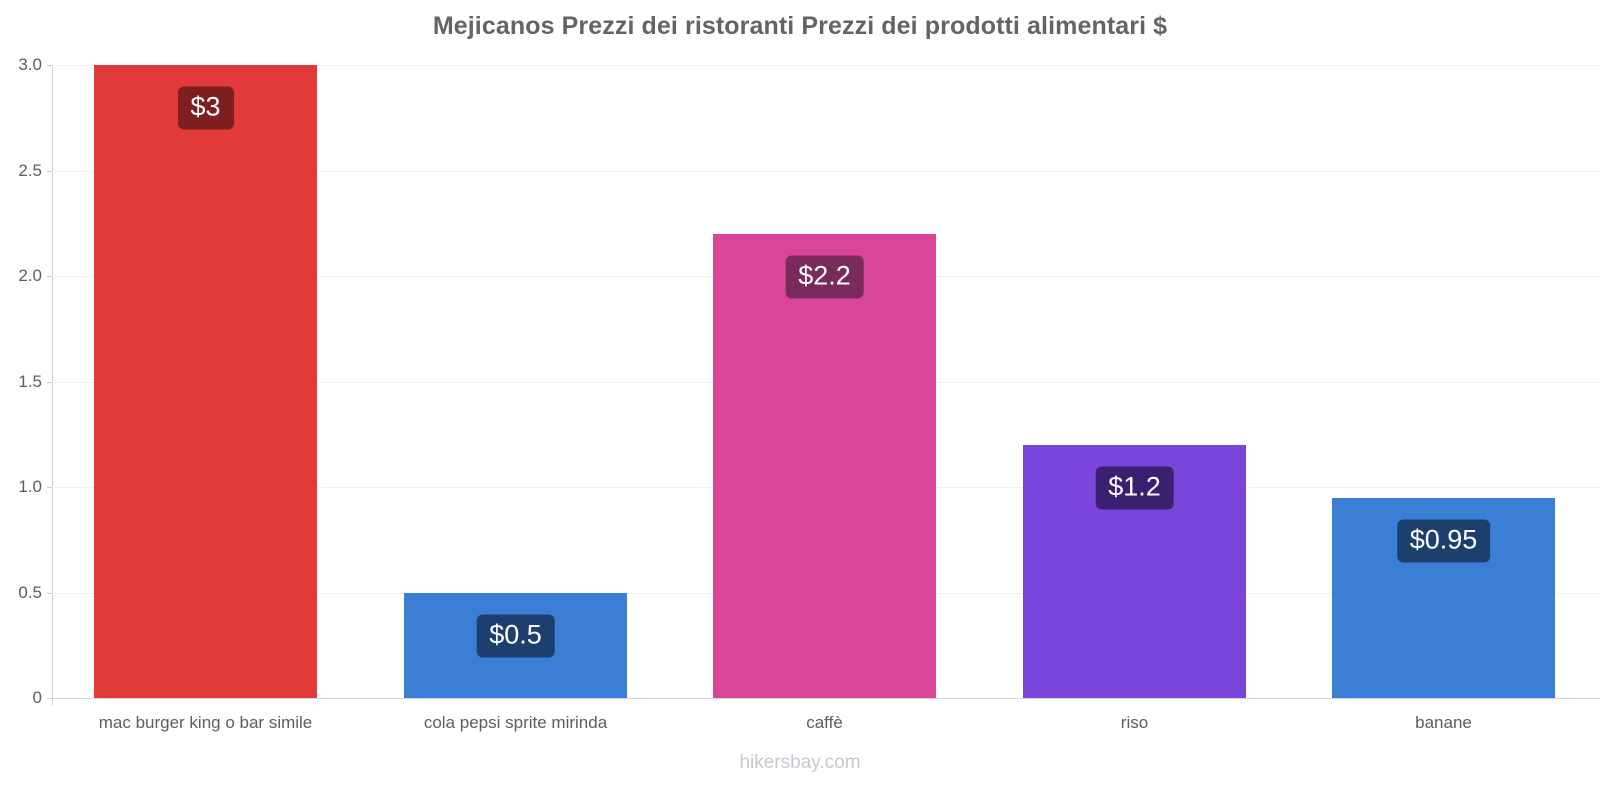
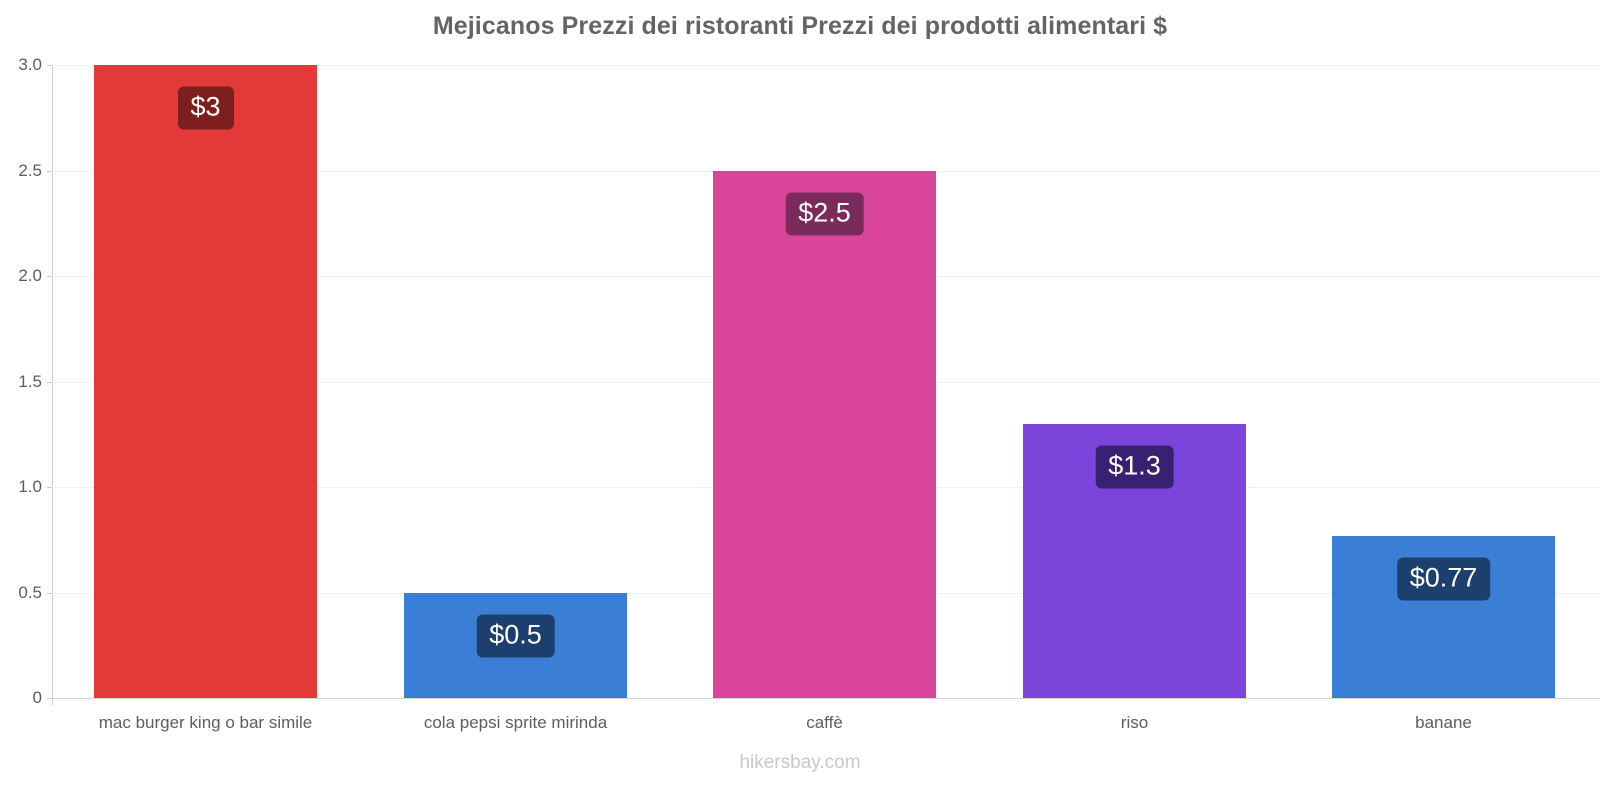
caffè: $2.2 -> $2.5
riso: $1.2 -> $1.3
banane: $0.95 -> $0.77
